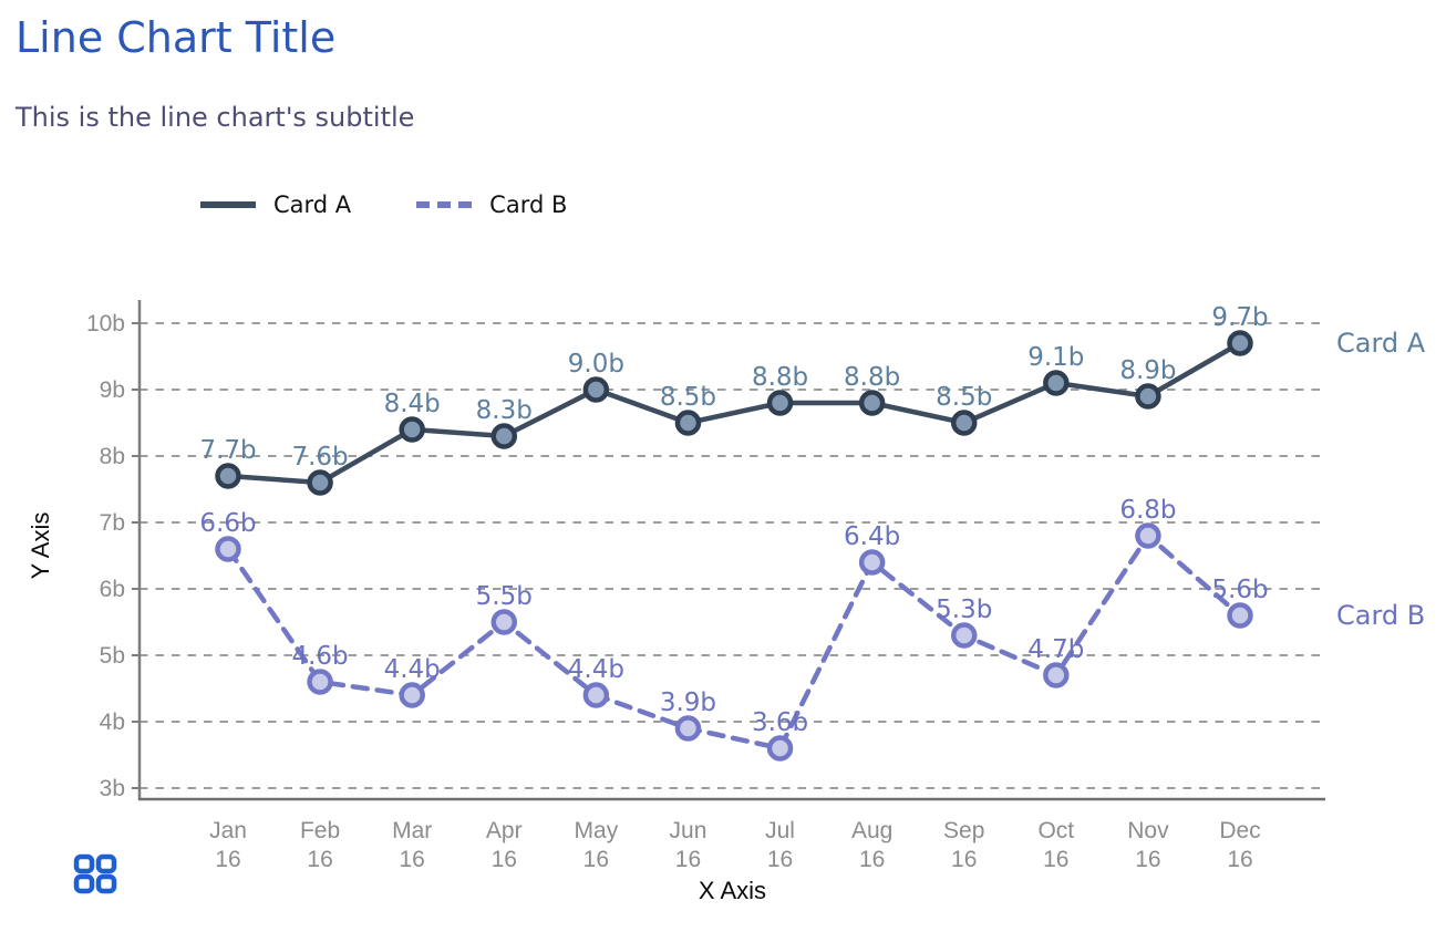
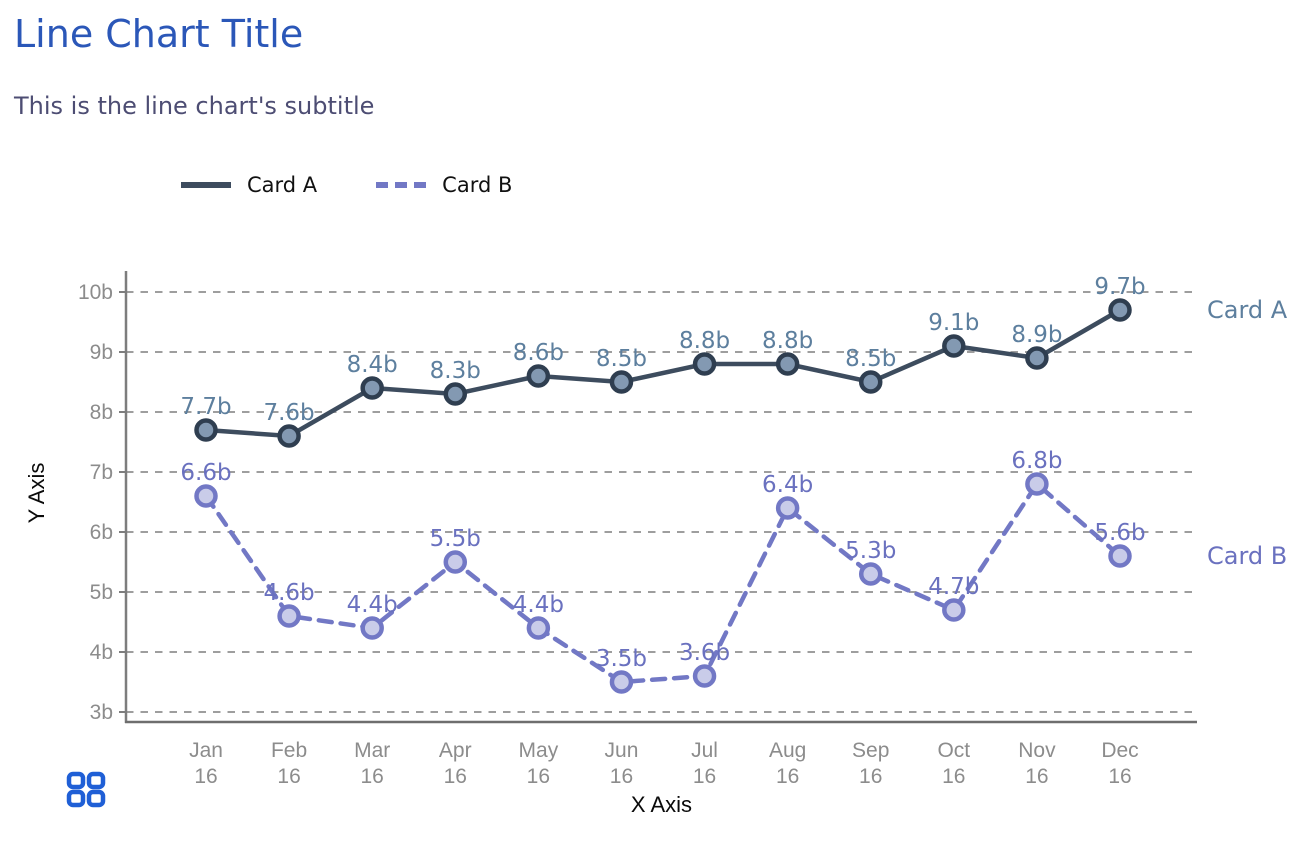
Card A/May 16: 9.0b -> 8.6b
Card B/Jun 16: 3.9b -> 3.5b
